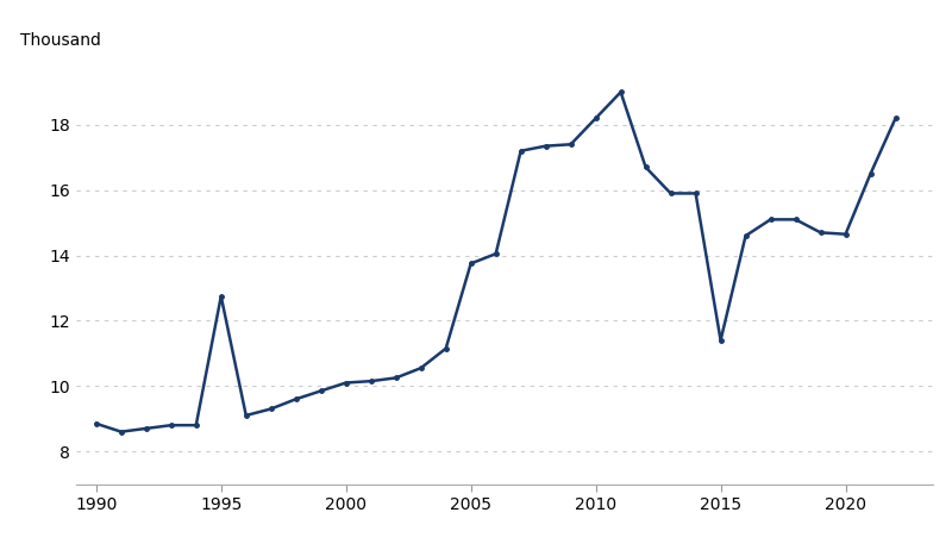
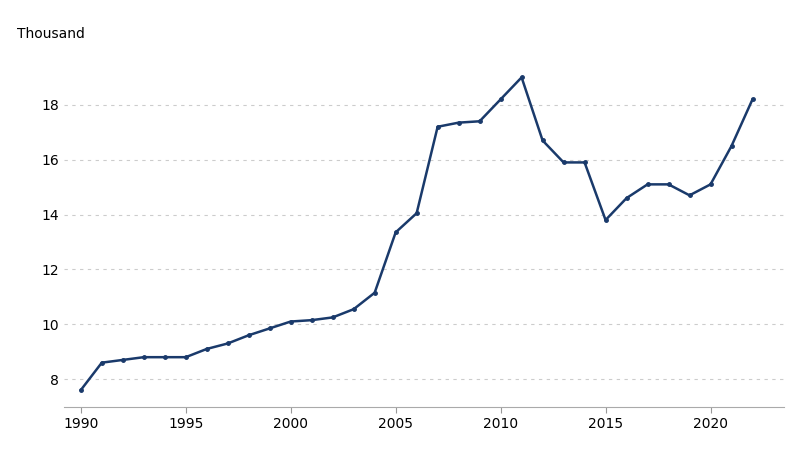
1990: 8.85 -> 7.60
1995: 12.75 -> 8.80
2005: 13.75 -> 13.35
2015: 11.40 -> 13.80
2020: 14.65 -> 15.10
